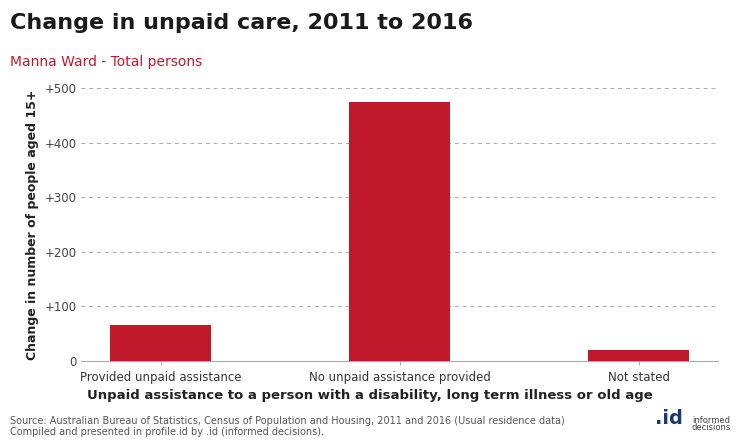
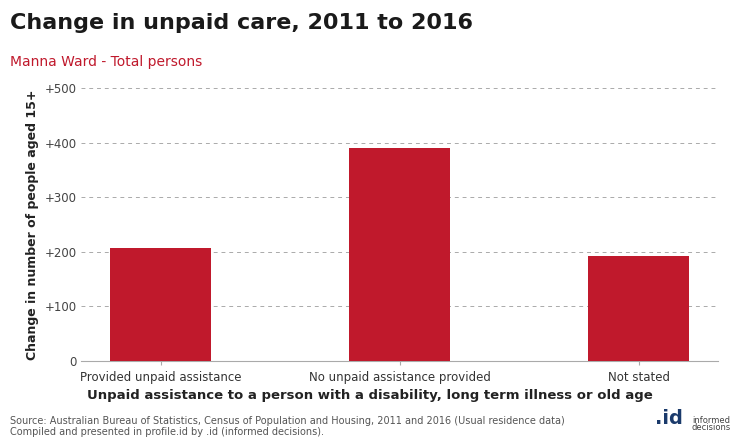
Provided unpaid assistance: 65 -> 206
No unpaid assistance provided: 475 -> 390
Not stated: 20 -> 192
